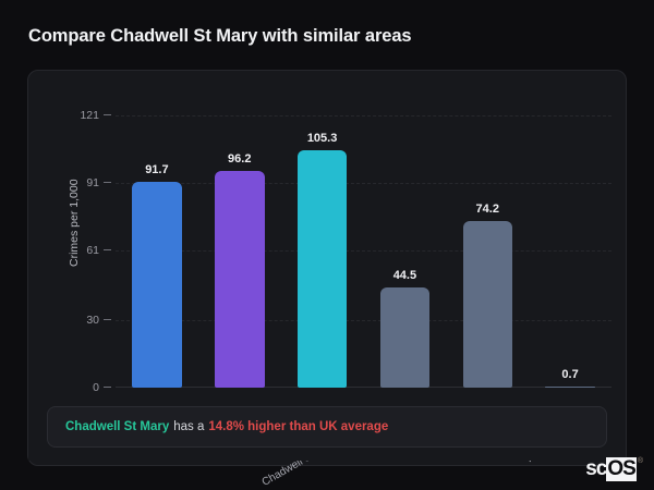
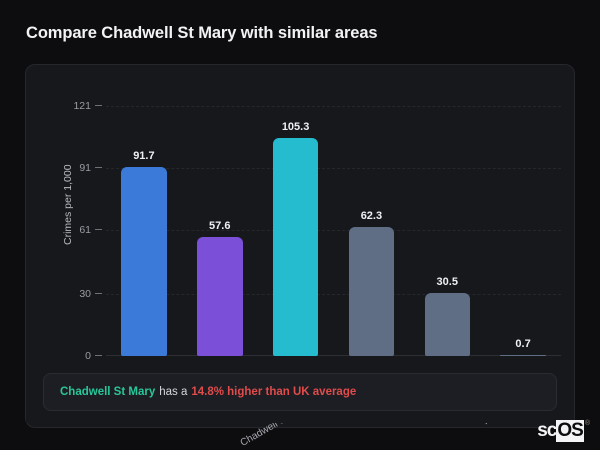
Local Area: 96.2 -> 57.6
West Moors: 44.5 -> 62.3
Earl Shilton: 74.2 -> 30.5
